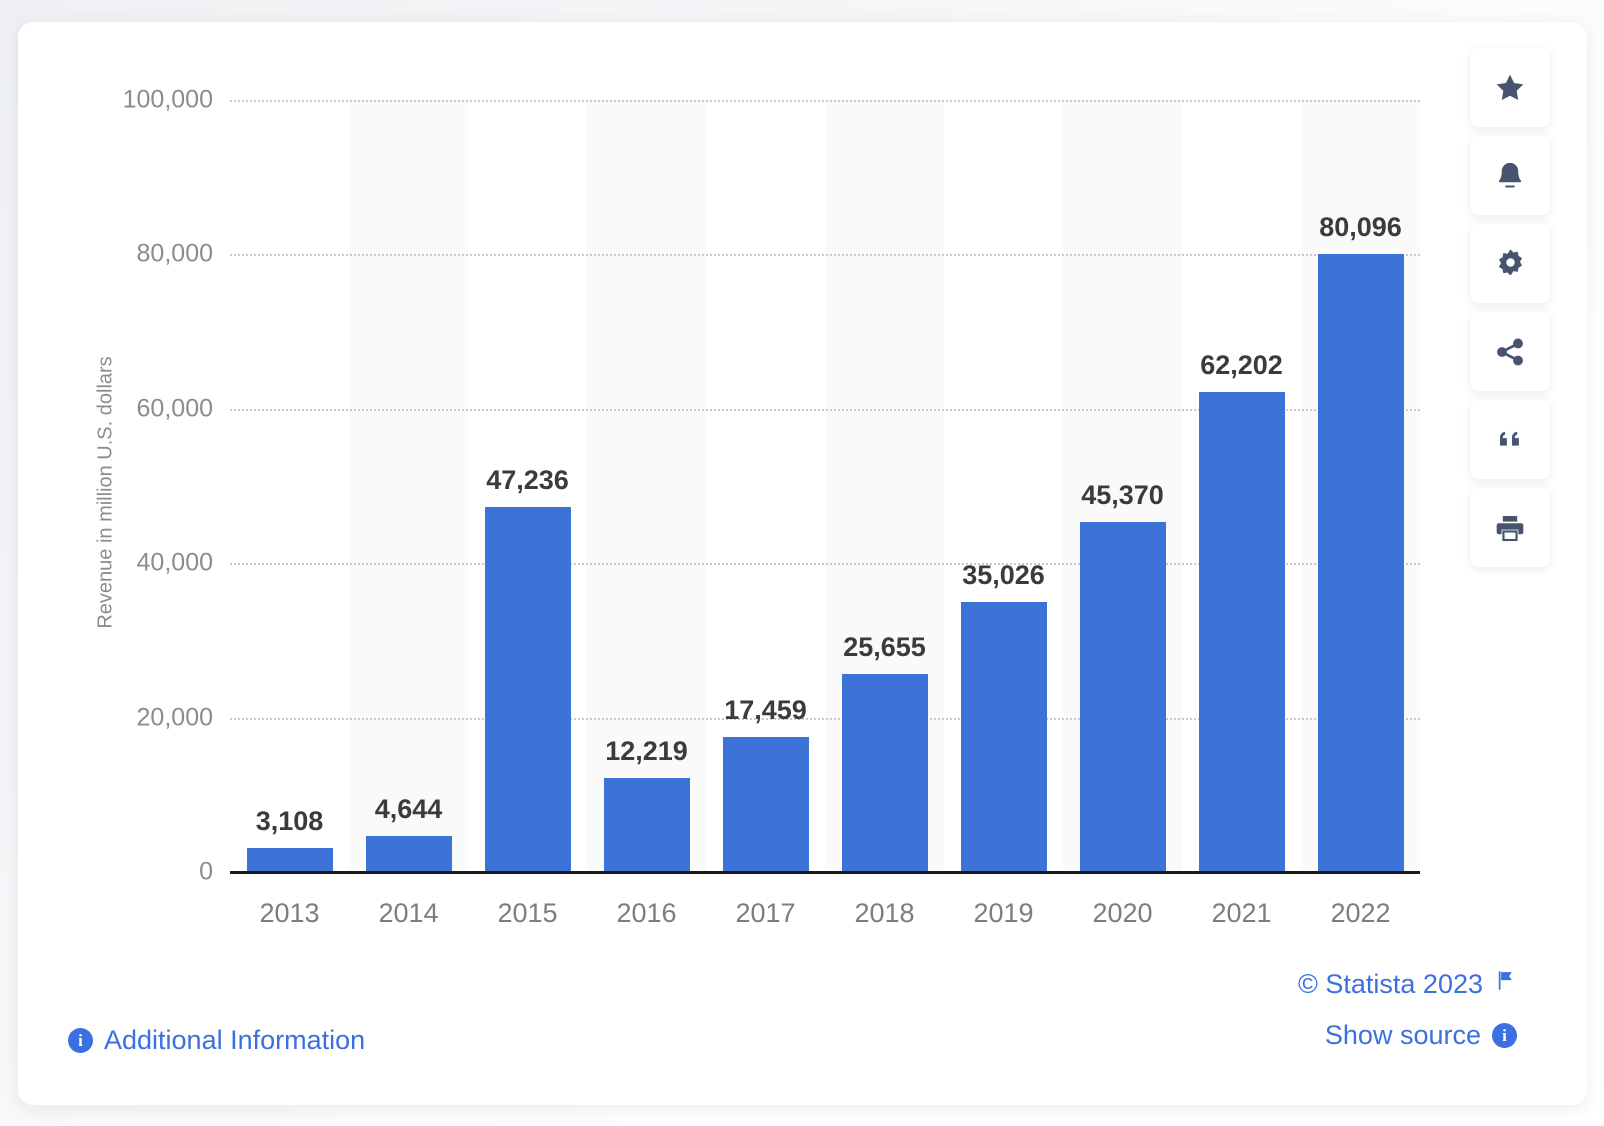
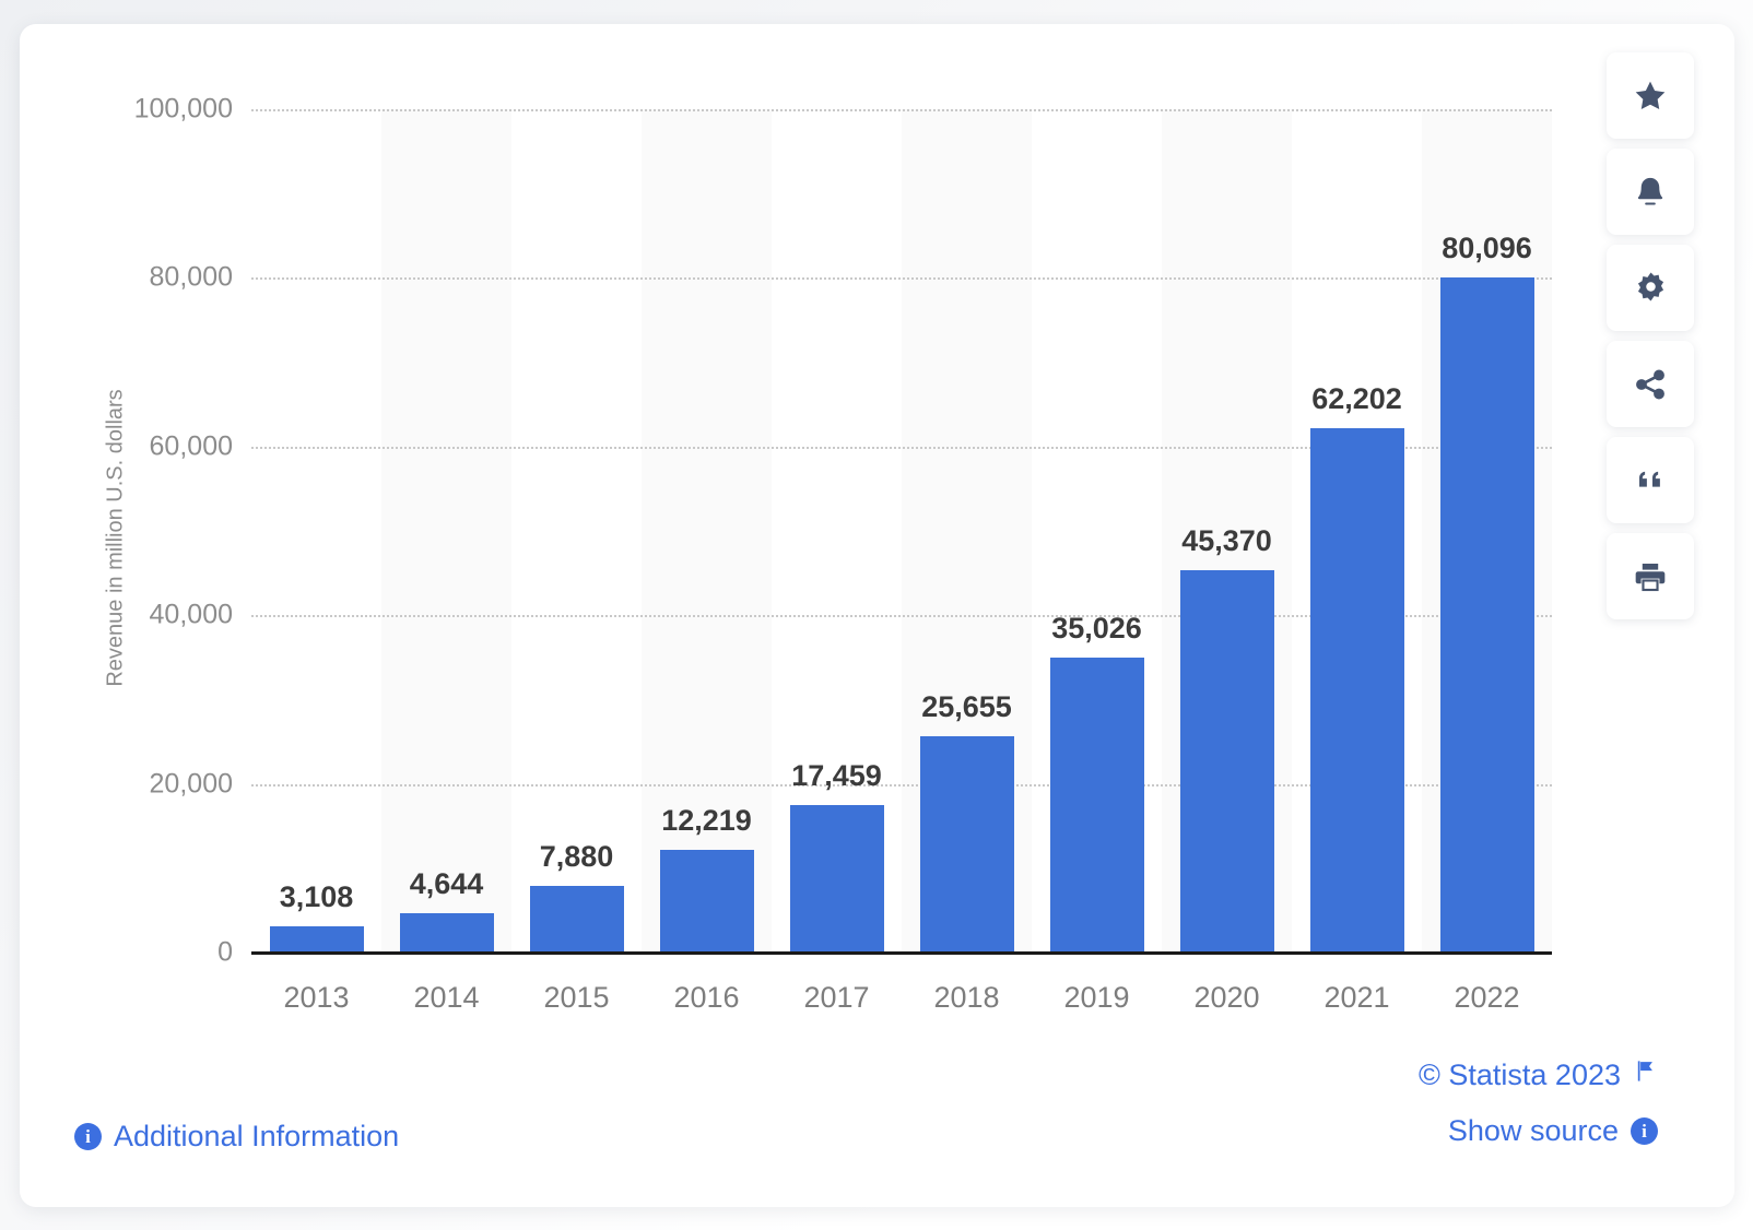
2015: 47,236 -> 7,880
